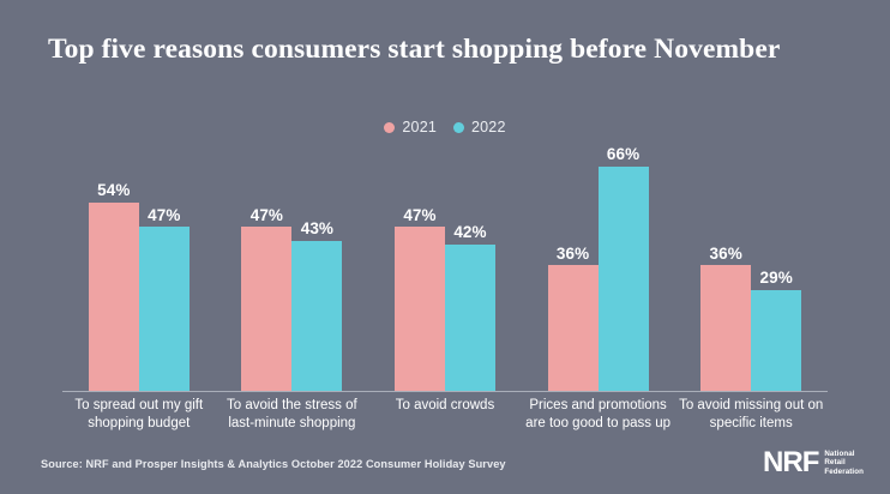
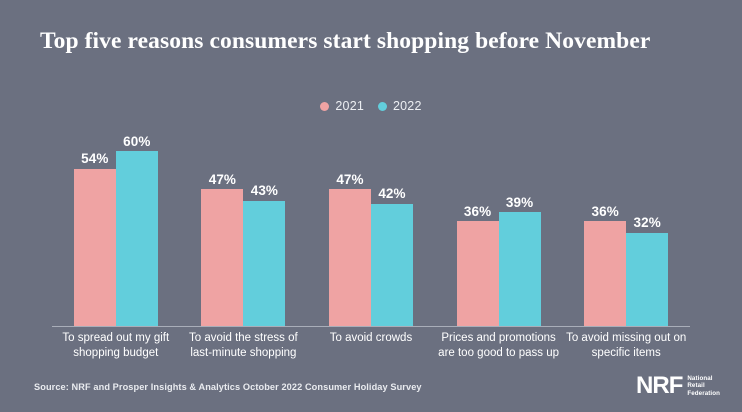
2022/To spread out my gift shopping budget: 47% -> 60%
2022/Prices and promotions are too good to pass up: 66% -> 39%
2022/To avoid missing out on specific items: 29% -> 32%
